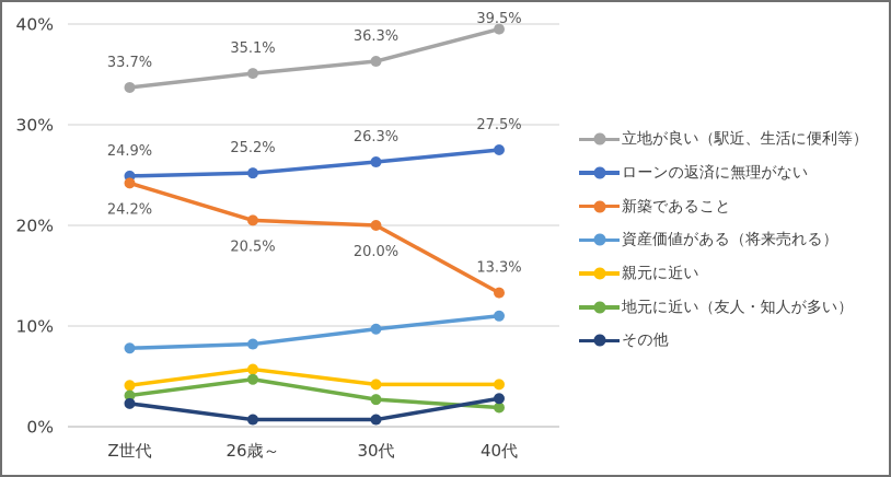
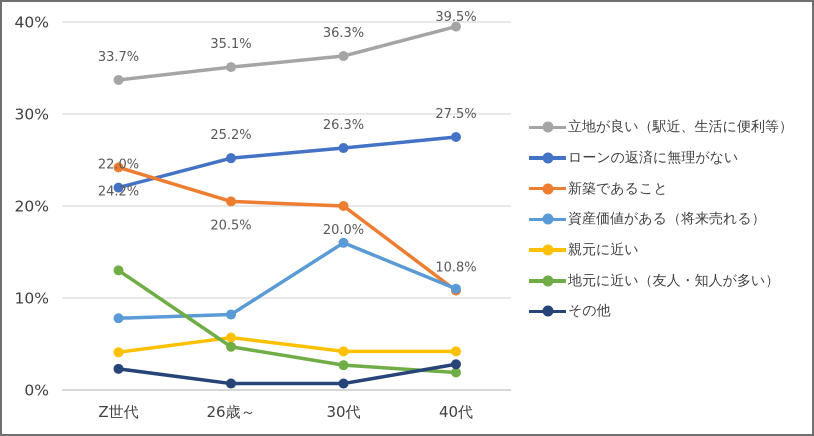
ローンの返済に無理がない/Z世代: 24.9% -> 22.0%
地元に近い（友人・知人が多い）/Z世代: 3% -> 13%
資産価値がある（将来売れる）/30代: 10% -> 16%
新築であること/40代: 13.3% -> 10.8%
